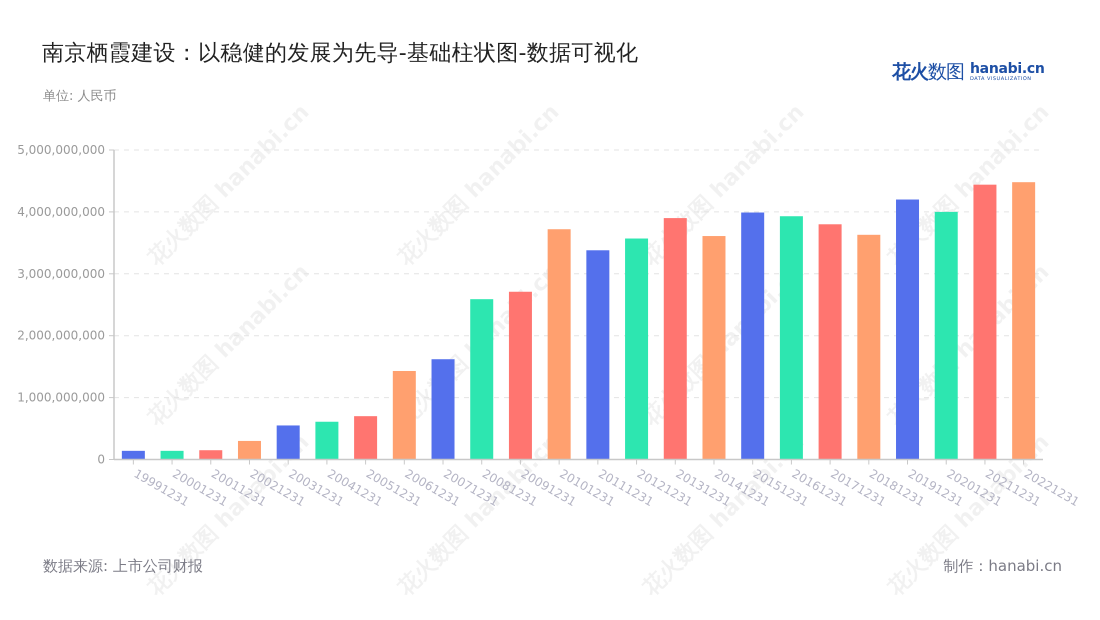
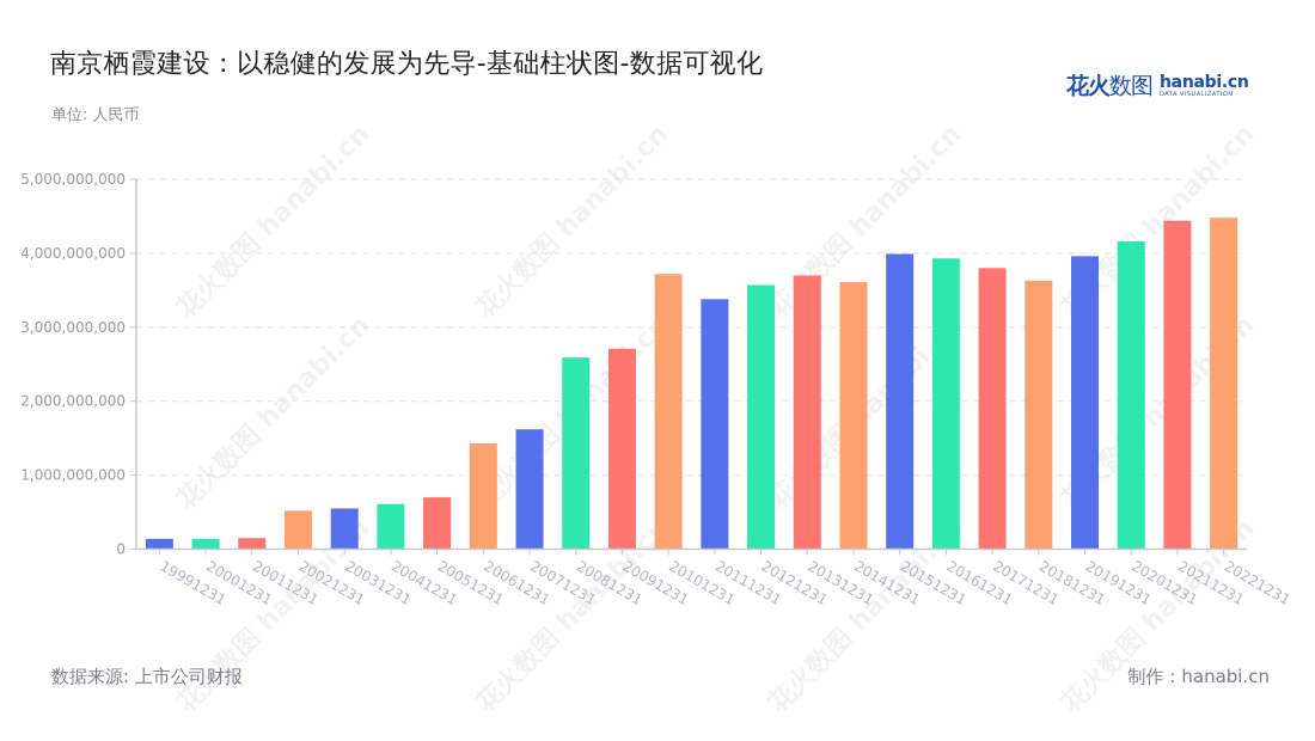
20021231: 300000000 -> 500000000
20131231: 3900000000 -> 3700000000
20191231: 4200000000 -> 4000000000
20201231: 4000000000 -> 4200000000
